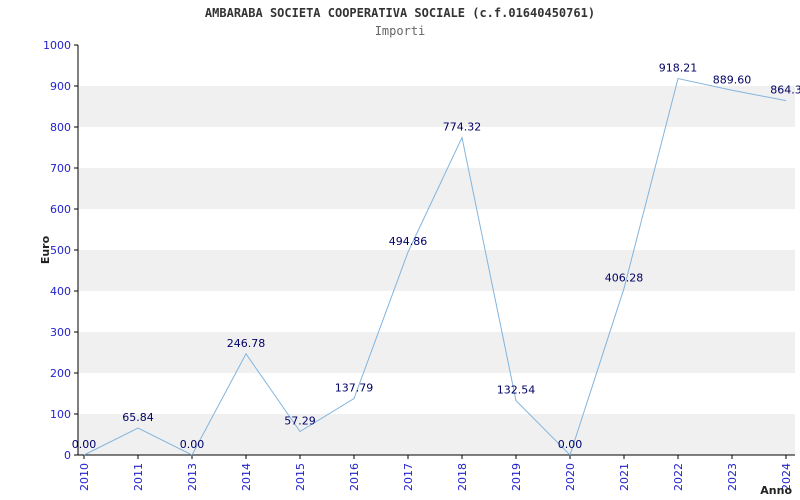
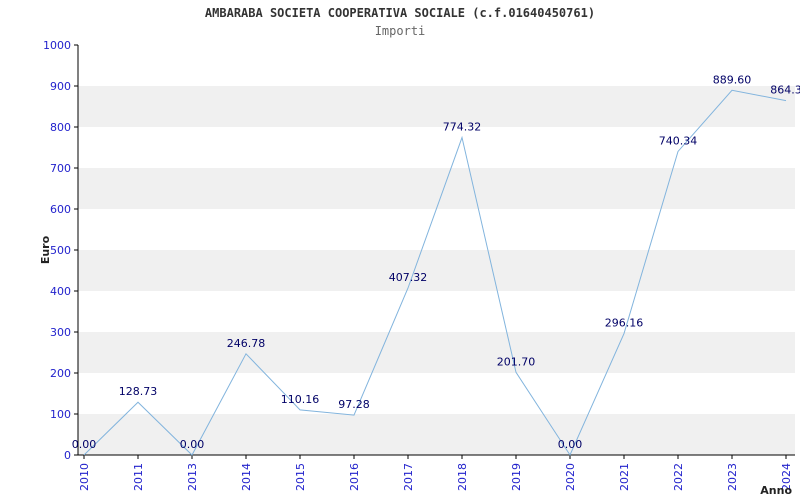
2011: 65.84 -> 128.73
2015: 57.29 -> 110.16
2016: 137.79 -> 97.28
2017: 494.86 -> 407.32
2019: 132.54 -> 201.70
2021: 406.28 -> 296.16
2022: 918.21 -> 740.34
